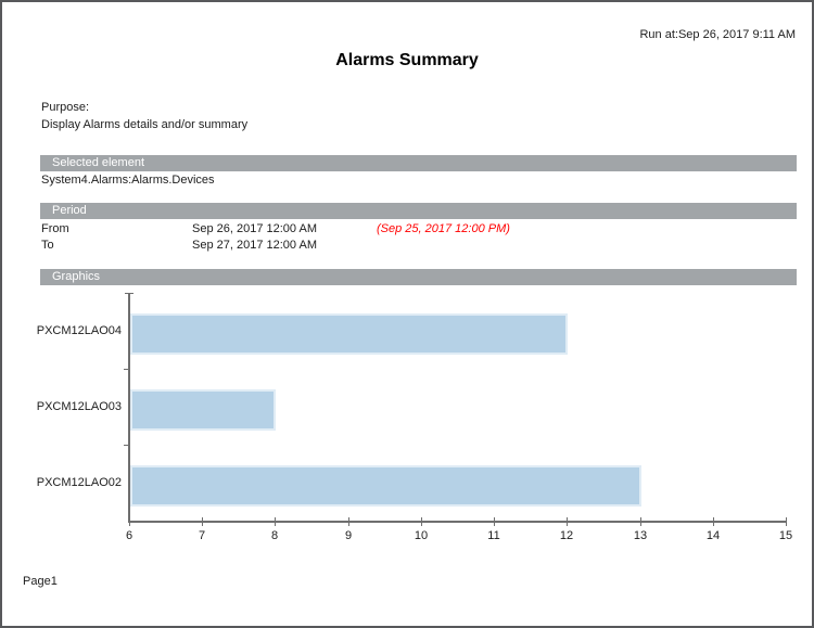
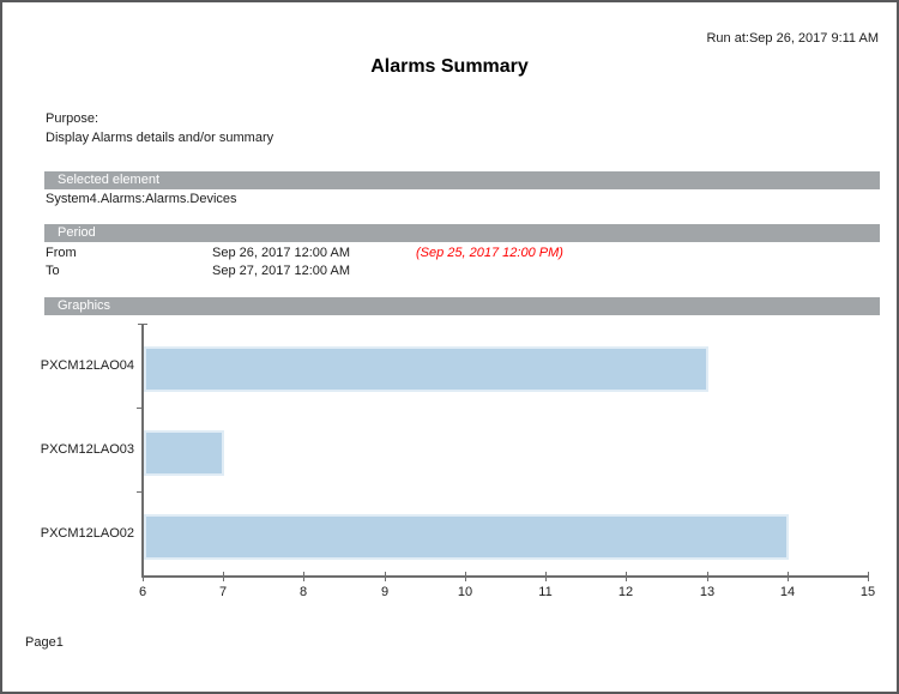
PXCM12LAO04: 12 -> 13
PXCM12LAO03: 8 -> 7
PXCM12LAO02: 13 -> 14
